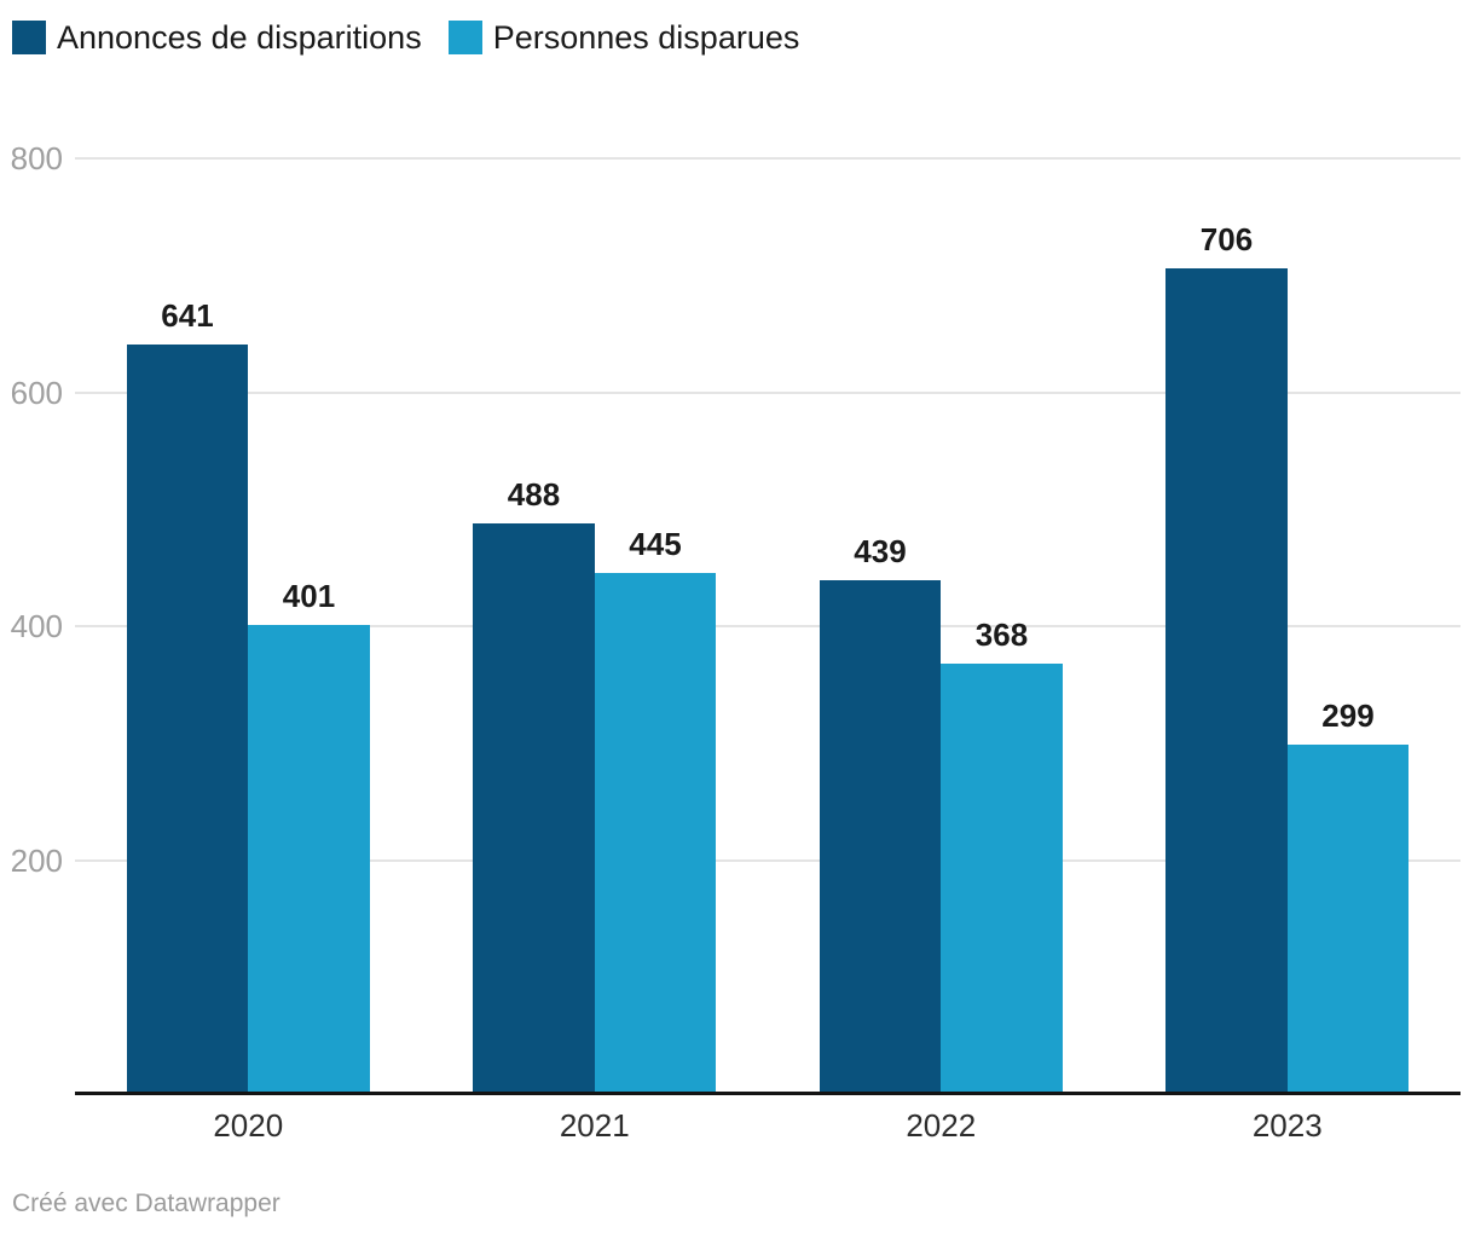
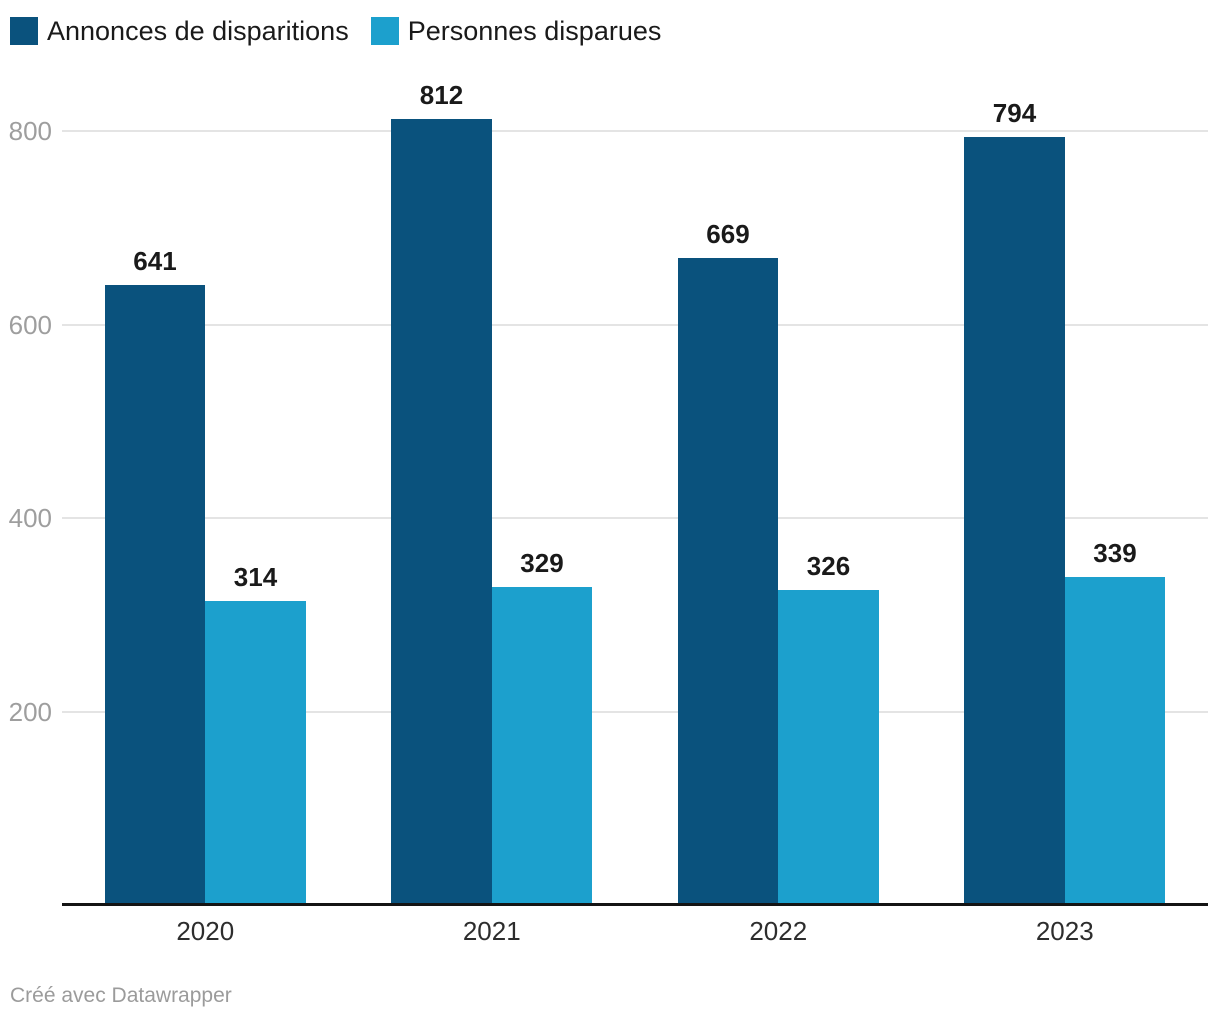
Personnes disparues/2020: 401 -> 314
Annonces de disparitions/2021: 488 -> 812
Personnes disparues/2021: 445 -> 329
Annonces de disparitions/2022: 439 -> 669
Personnes disparues/2022: 368 -> 326
Annonces de disparitions/2023: 706 -> 794
Personnes disparues/2023: 299 -> 339
